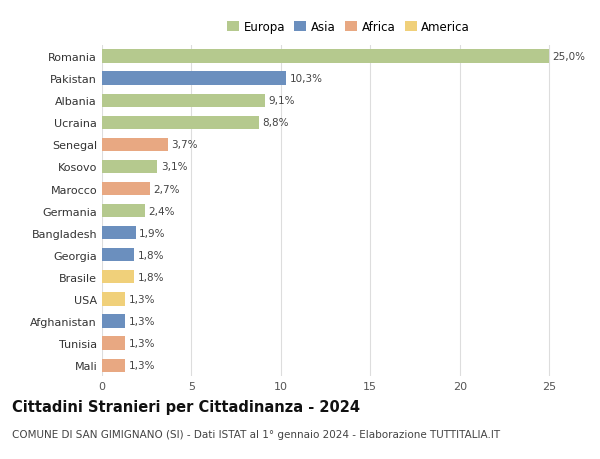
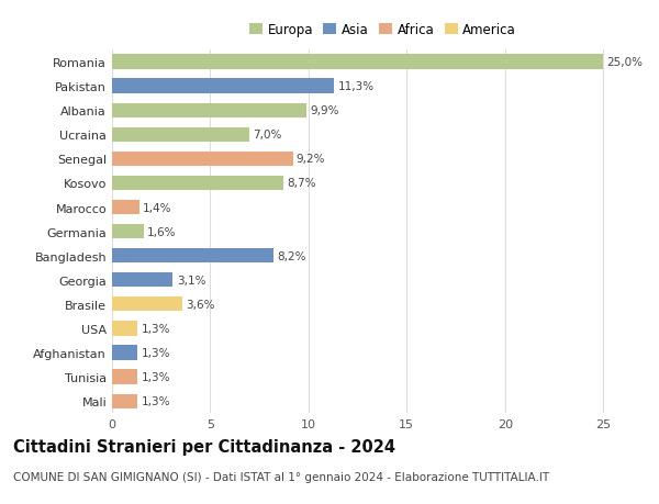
Pakistan: 10,3% -> 11,3%
Albania: 9,1% -> 9,9%
Ucraina: 8,8% -> 7,0%
Senegal: 3,7% -> 9,2%
Kosovo: 3,1% -> 8,7%
Marocco: 2,7% -> 1,4%
Germania: 2,4% -> 1,6%
Bangladesh: 1,9% -> 8,2%
Georgia: 1,8% -> 3,1%
Brasile: 1,8% -> 3,6%
